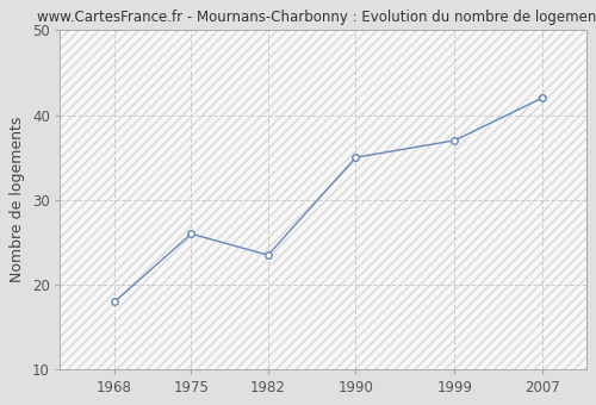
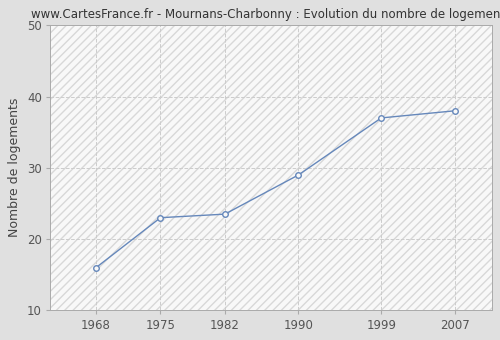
1968: 18.0 -> 16.0
1975: 26.0 -> 23.0
1990: 35.0 -> 29.0
2007: 42.0 -> 38.0
